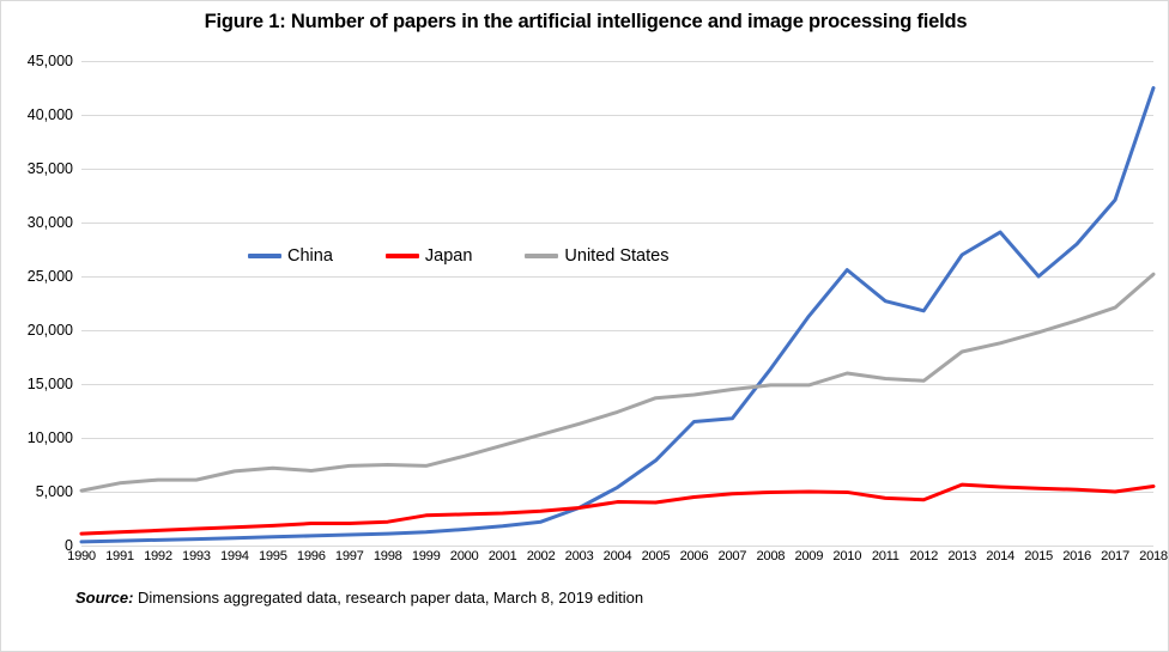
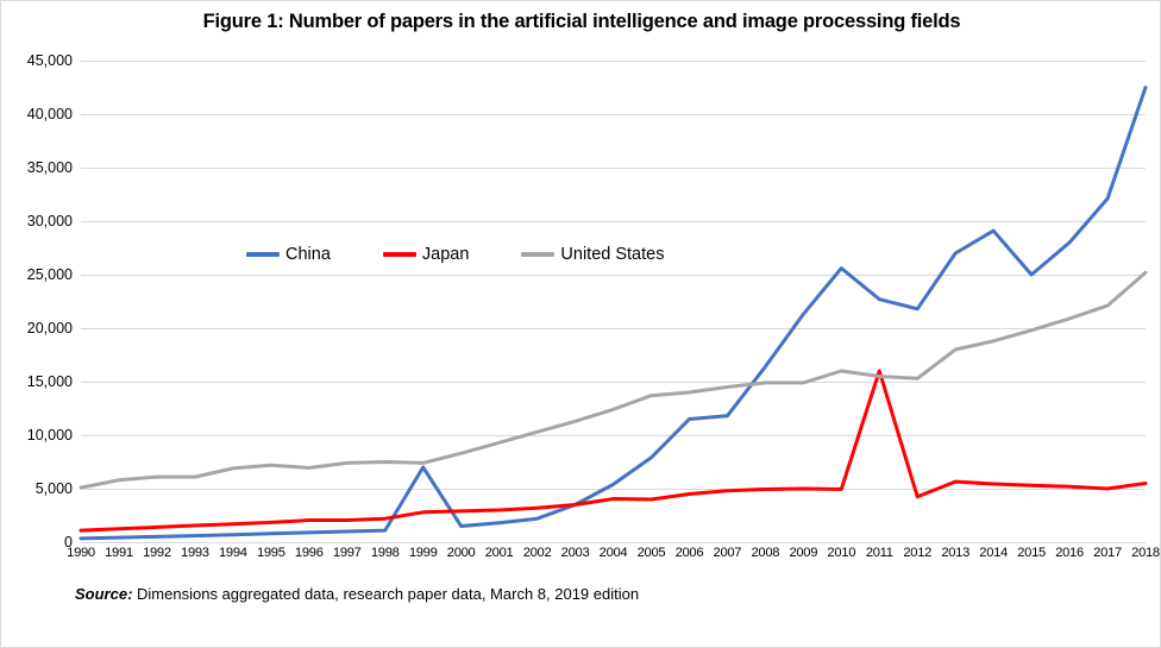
China/1999: 1000 -> 7000
Japan/2011: 4000 -> 16000
